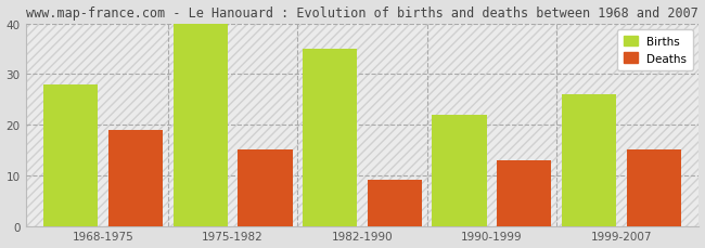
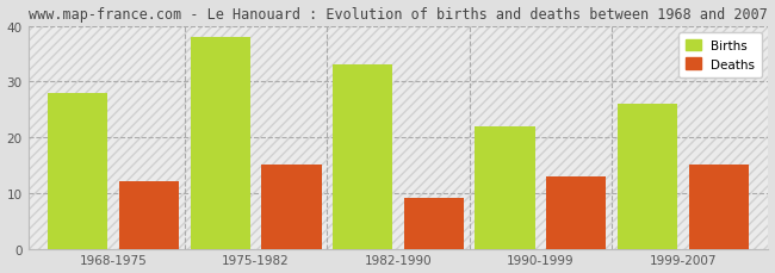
Deaths/1968-1975: 19 -> 12
Births/1975-1982: 40 -> 38
Births/1982-1990: 35 -> 33
